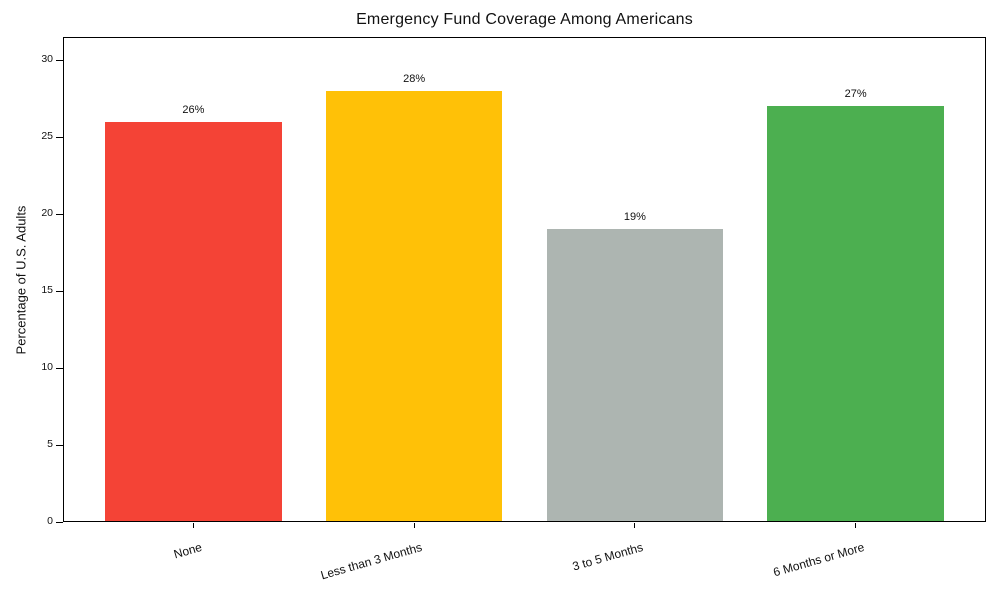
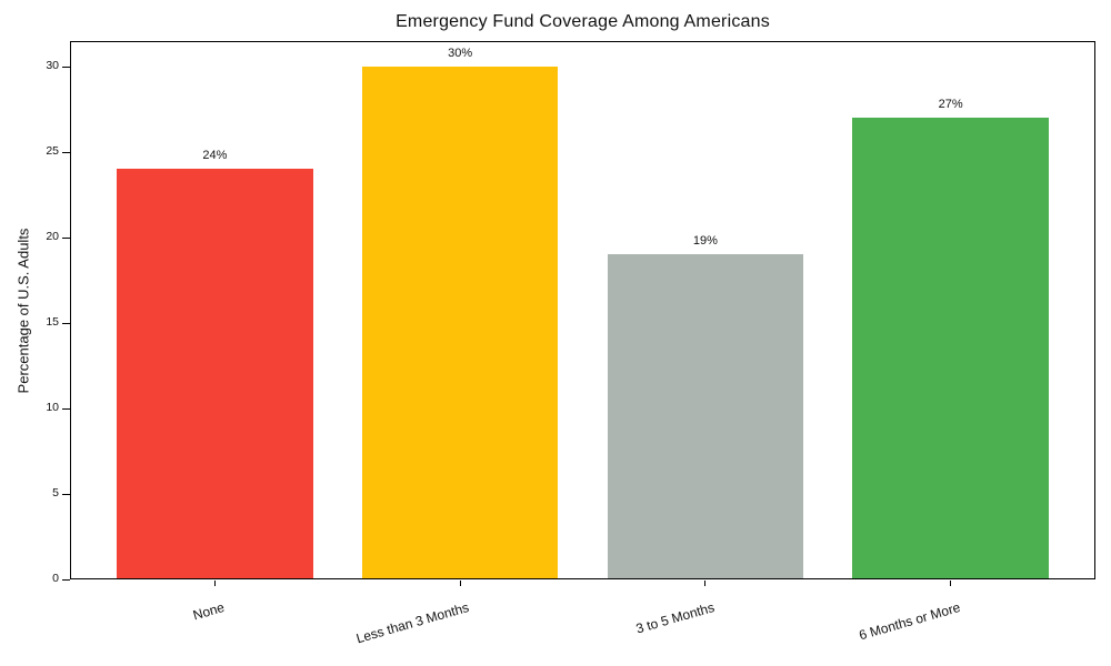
None: 26% -> 24%
Less than 3 Months: 28% -> 30%
